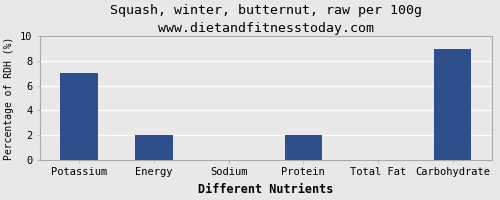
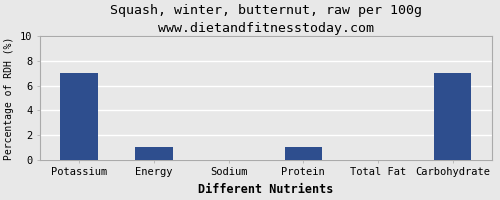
Energy: 2 -> 1
Protein: 2 -> 1
Carbohydrate: 9 -> 7
